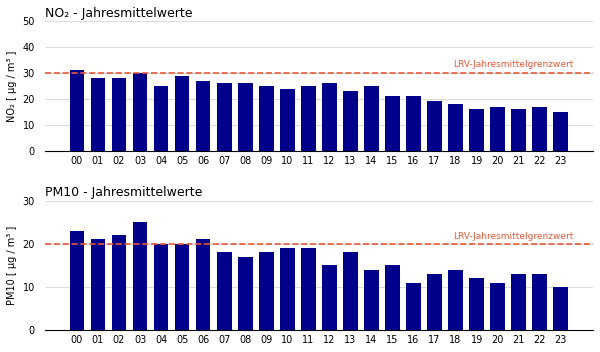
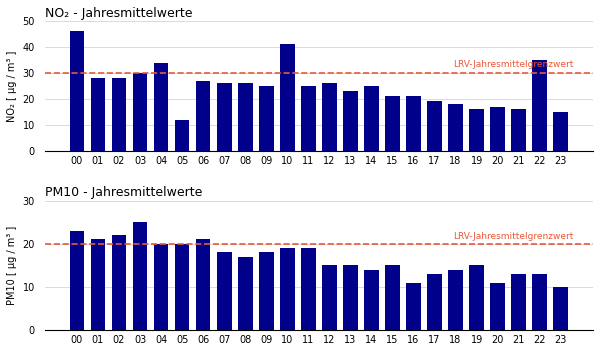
NO₂ - Jahresmittelwerte/00: 31 -> 46
NO₂ - Jahresmittelwerte/04: 25 -> 34
NO₂ - Jahresmittelwerte/05: 29 -> 12
NO₂ - Jahresmittelwerte/10: 24 -> 41
NO₂ - Jahresmittelwerte/22: 17 -> 35
PM10 - Jahresmittelwerte/13: 18 -> 15
PM10 - Jahresmittelwerte/19: 12 -> 15
